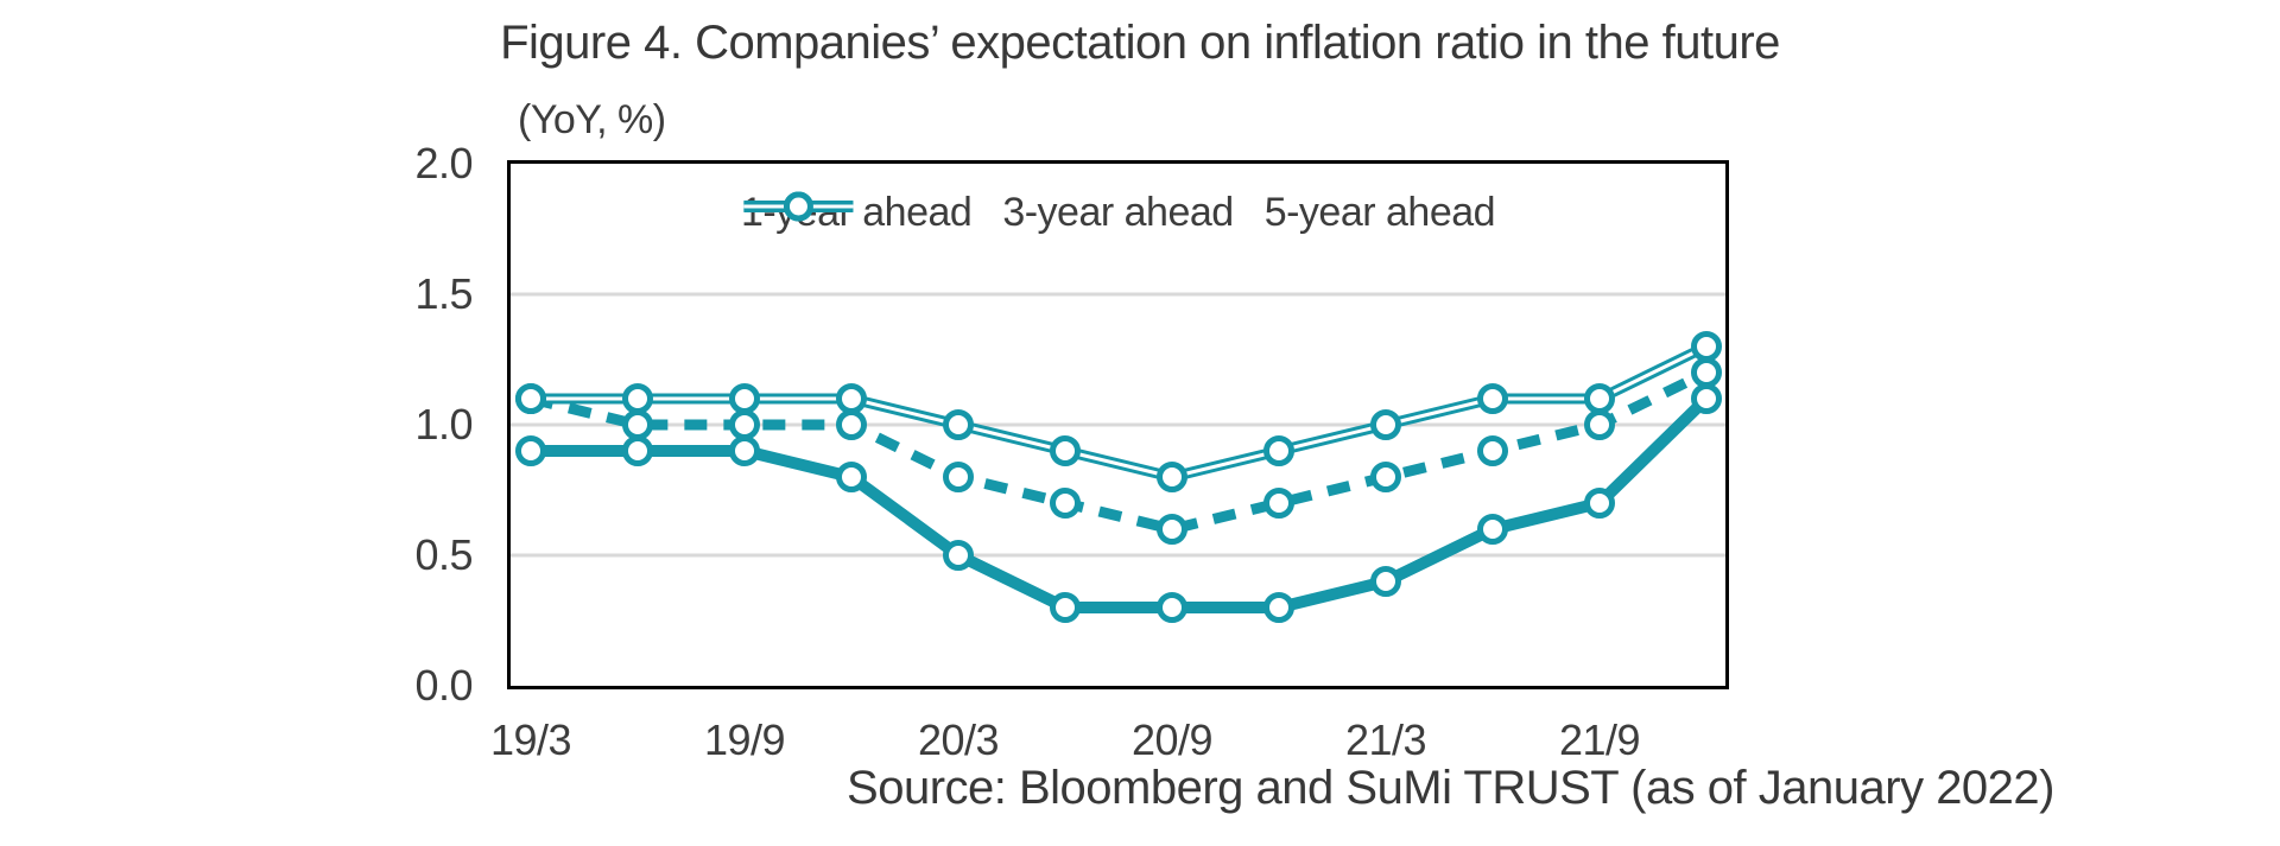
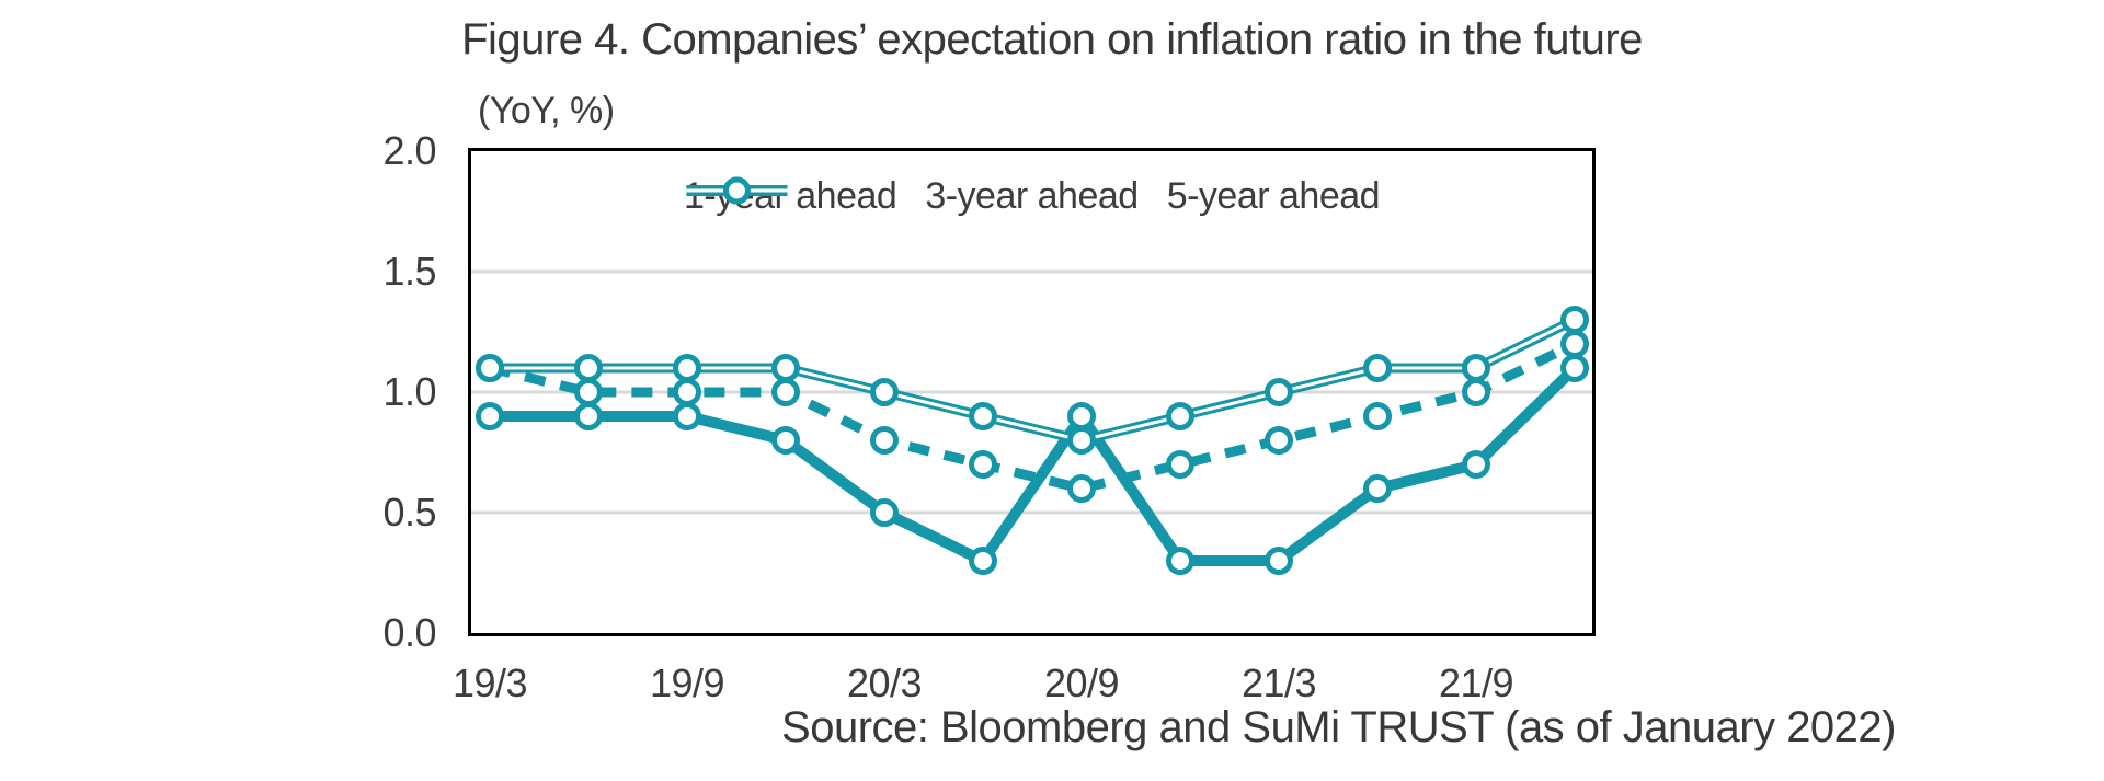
1-year ahead/20/9: 0.3 -> 0.9
1-year ahead/21/3: 0.4 -> 0.3
